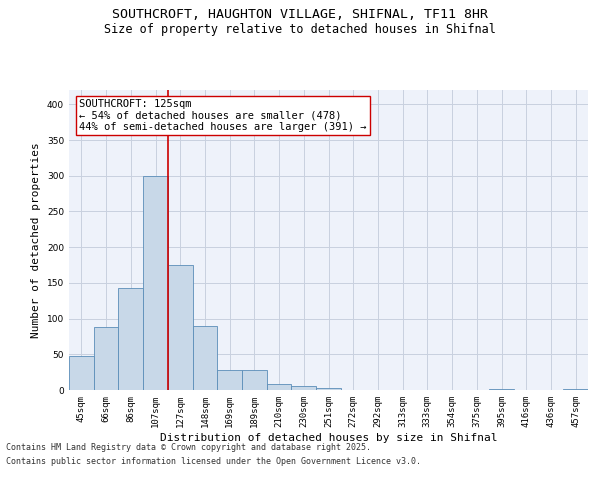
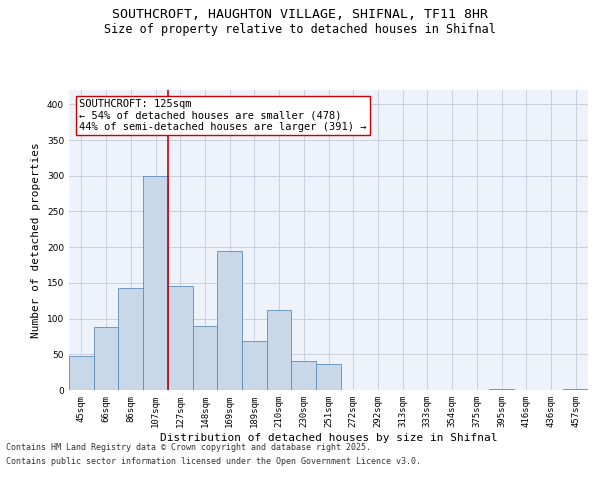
127sqm: 175 -> 146
169sqm: 28 -> 194
189sqm: 28 -> 68
210sqm: 8 -> 112
230sqm: 5 -> 40
251sqm: 3 -> 36
